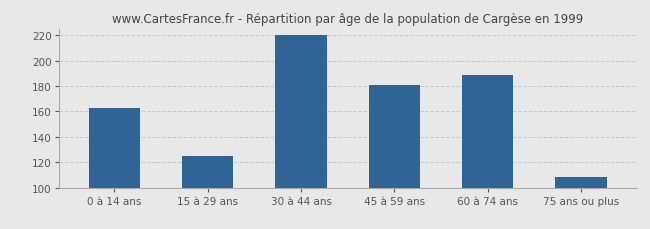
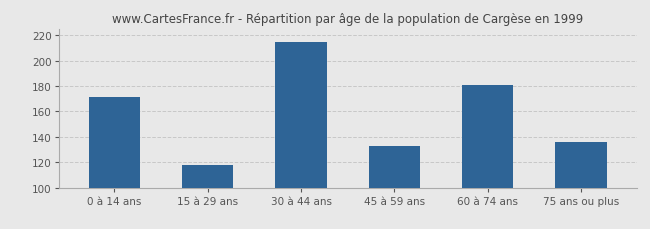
0 à 14 ans: 163 -> 171
15 à 29 ans: 125 -> 118
30 à 44 ans: 220 -> 215
45 à 59 ans: 181 -> 133
60 à 74 ans: 189 -> 181
75 ans ou plus: 108 -> 136
